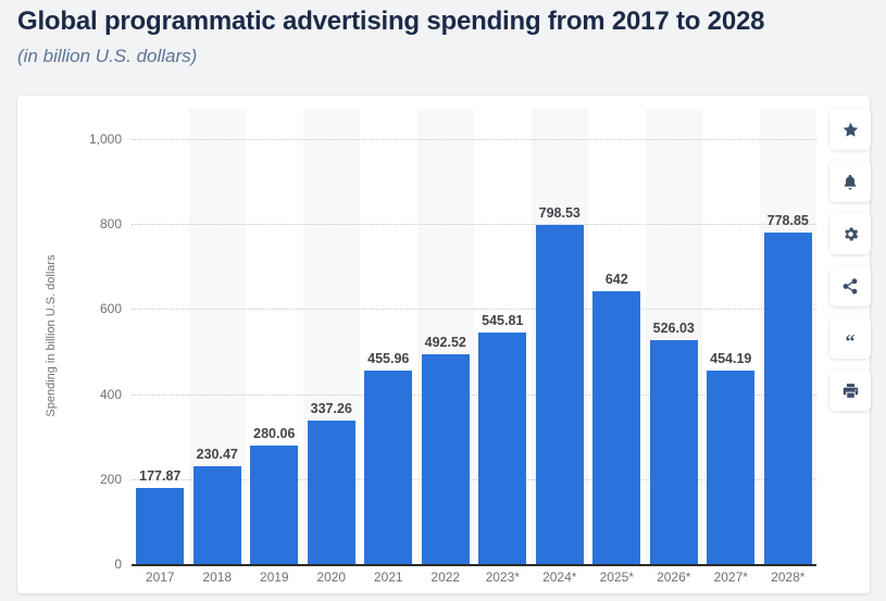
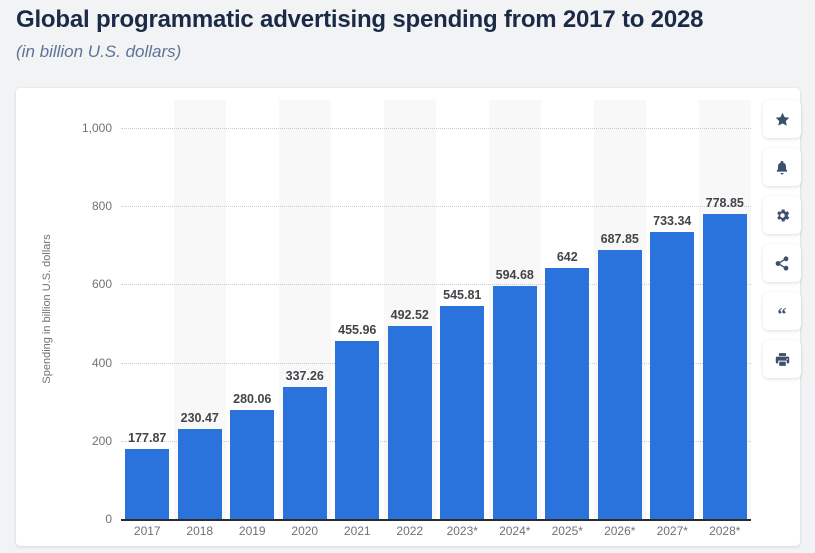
2024*: 798.53 -> 594.68
2026*: 526.03 -> 687.85
2027*: 454.19 -> 733.34
